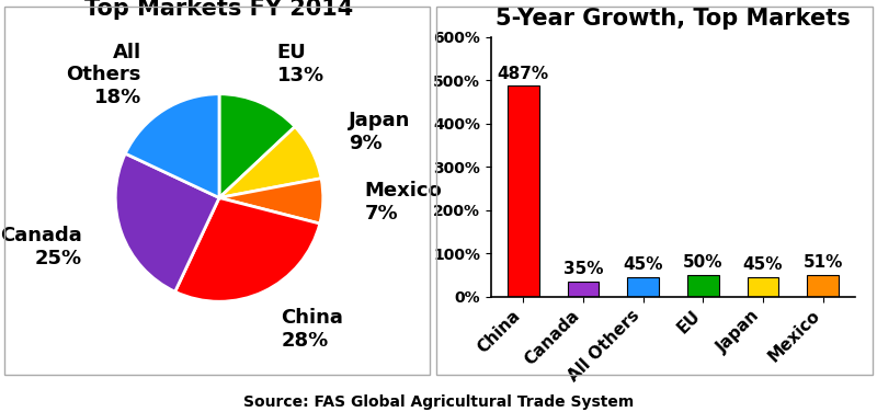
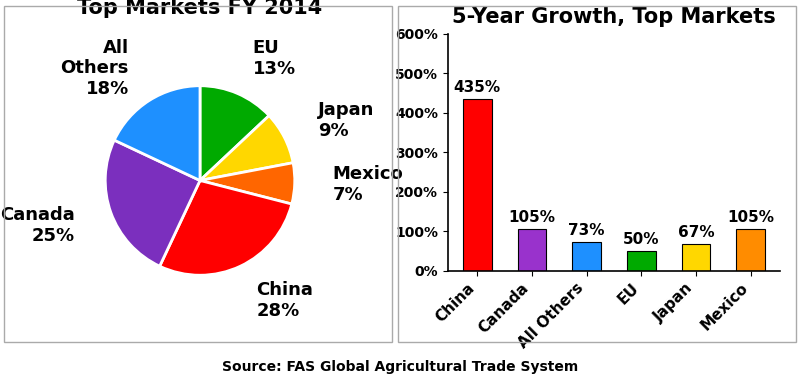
China: 487% -> 435%
Canada: 35% -> 105%
All Others: 45% -> 73%
Japan: 45% -> 67%
Mexico: 51% -> 105%
